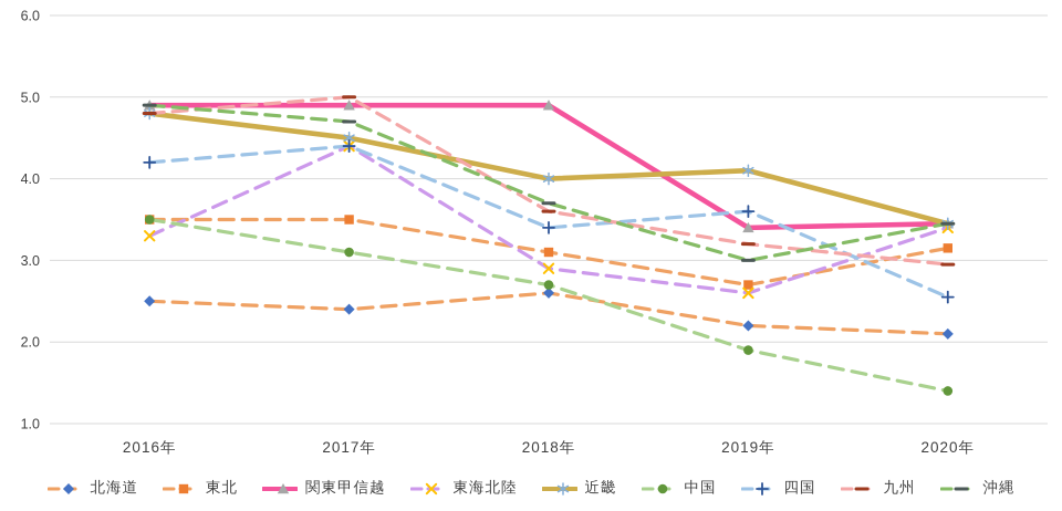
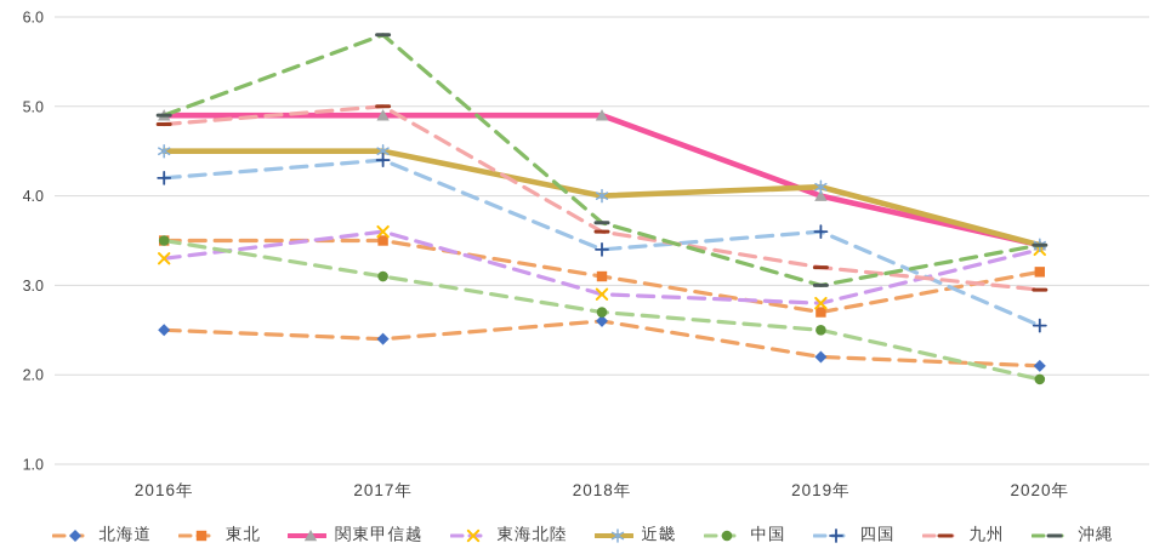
近畿/2016年: 4.8 -> 4.5
東海北陸/2017年: 4.4 -> 3.6
沖縄/2017年: 4.7 -> 5.8
関東甲信越/2019年: 3.4 -> 4.0
東海北陸/2019年: 2.6 -> 2.8
中国/2019年: 1.9 -> 2.5
中国/2020年: 1.4 -> 1.9
